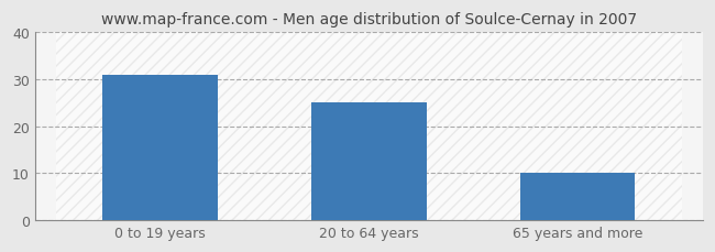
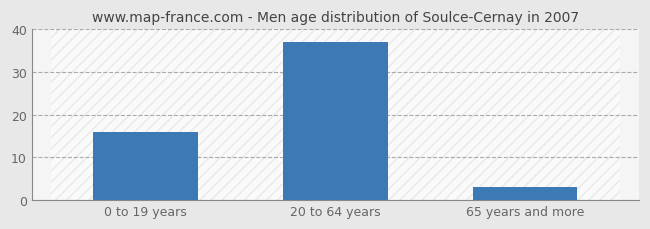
0 to 19 years: 31 -> 16
20 to 64 years: 25 -> 37
65 years and more: 10 -> 3
